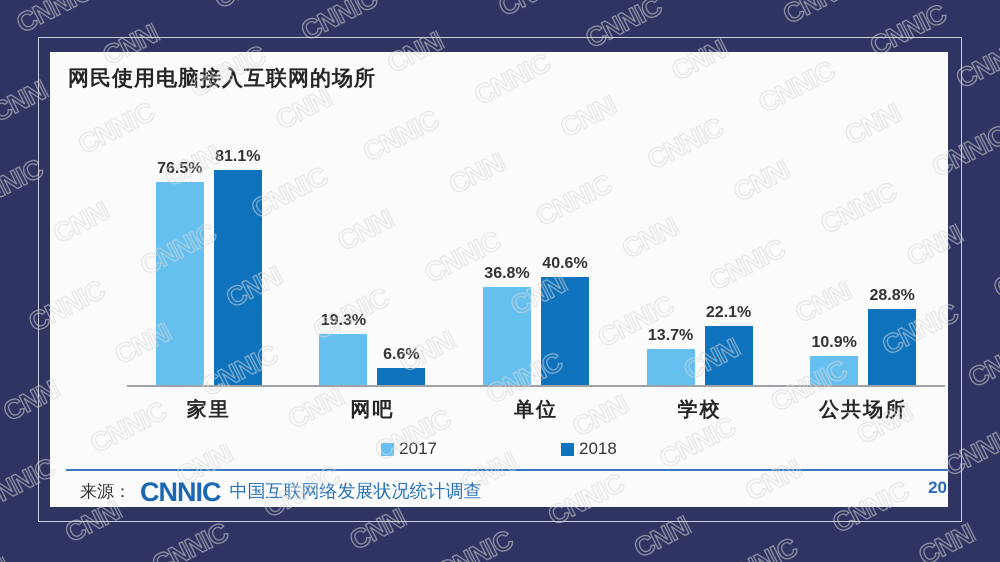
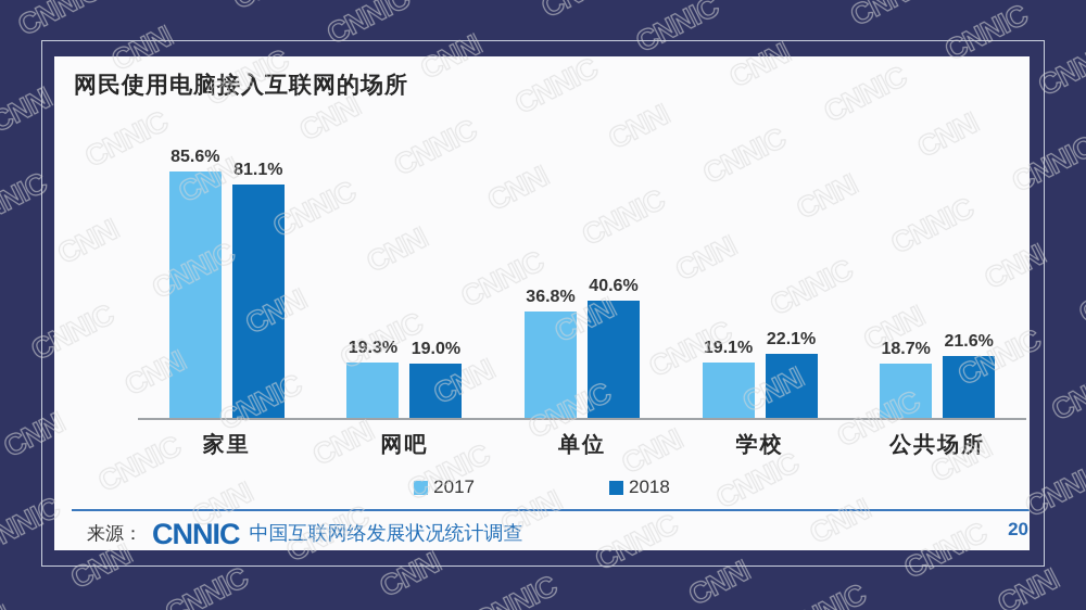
2017/家里: 76.5% -> 85.6%
2018/网吧: 6.6% -> 19.0%
2017/学校: 13.7% -> 19.1%
2017/公共场所: 10.9% -> 18.7%
2018/公共场所: 28.8% -> 21.6%
